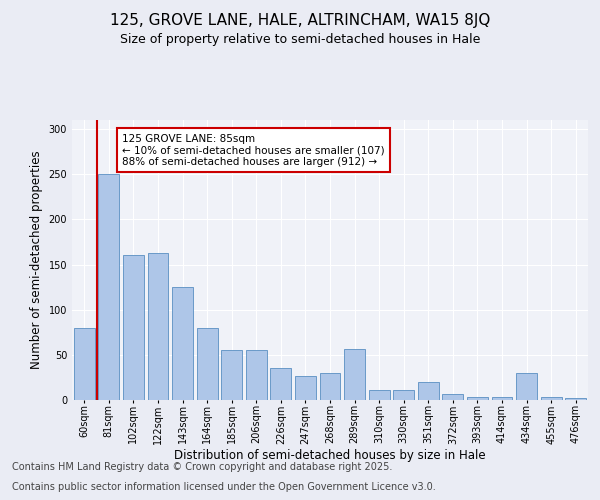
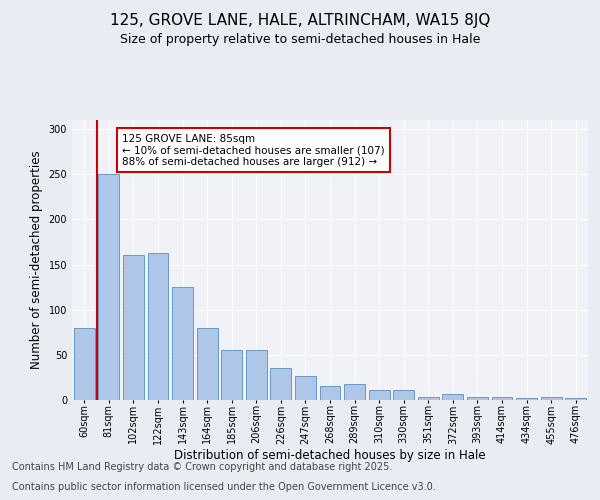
268sqm: 30 -> 15
289sqm: 56 -> 18
351sqm: 20 -> 3
434sqm: 30 -> 2
